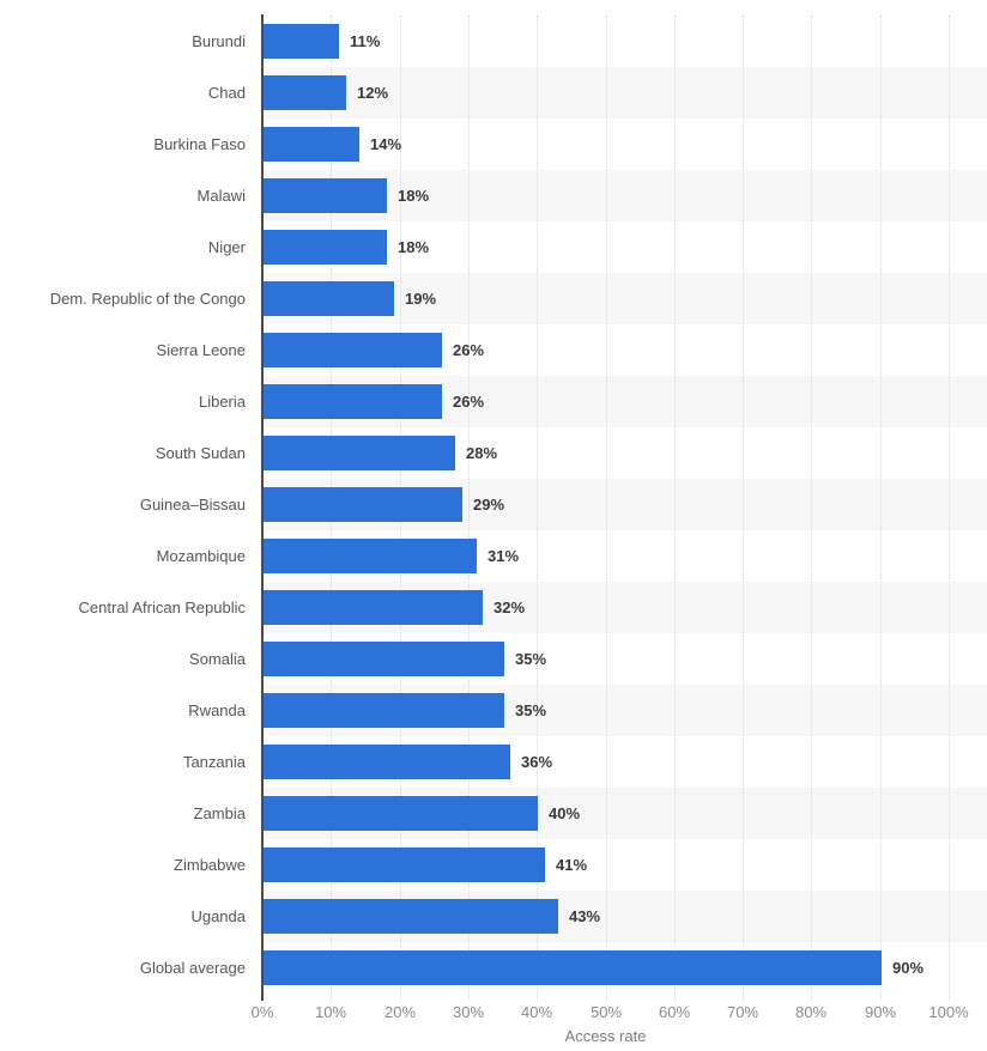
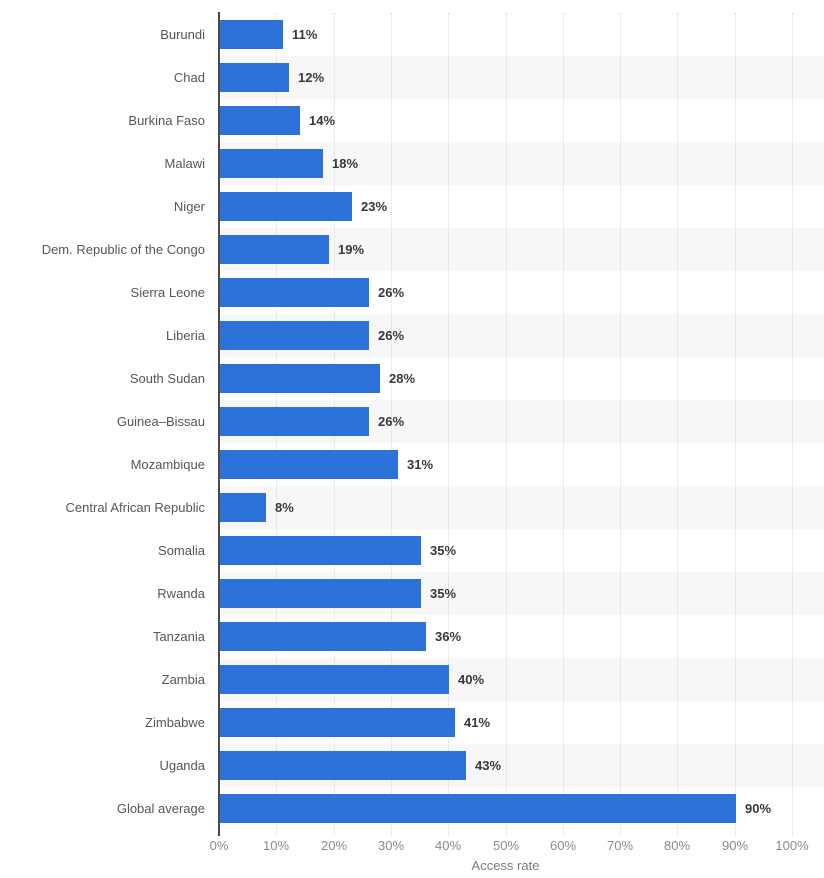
Niger: 18% -> 23%
Guinea–Bissau: 29% -> 26%
Central African Republic: 32% -> 8%
